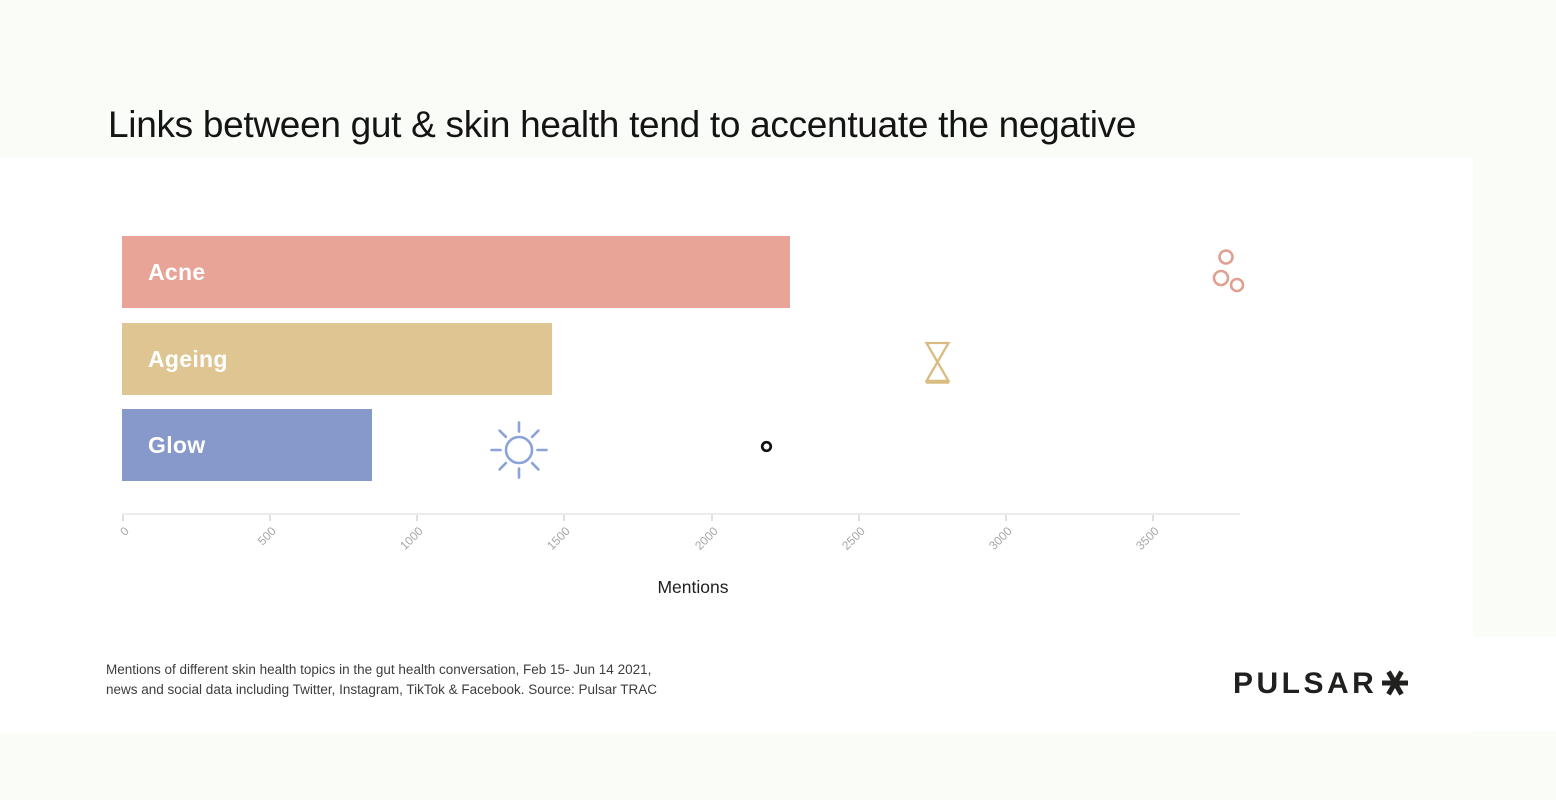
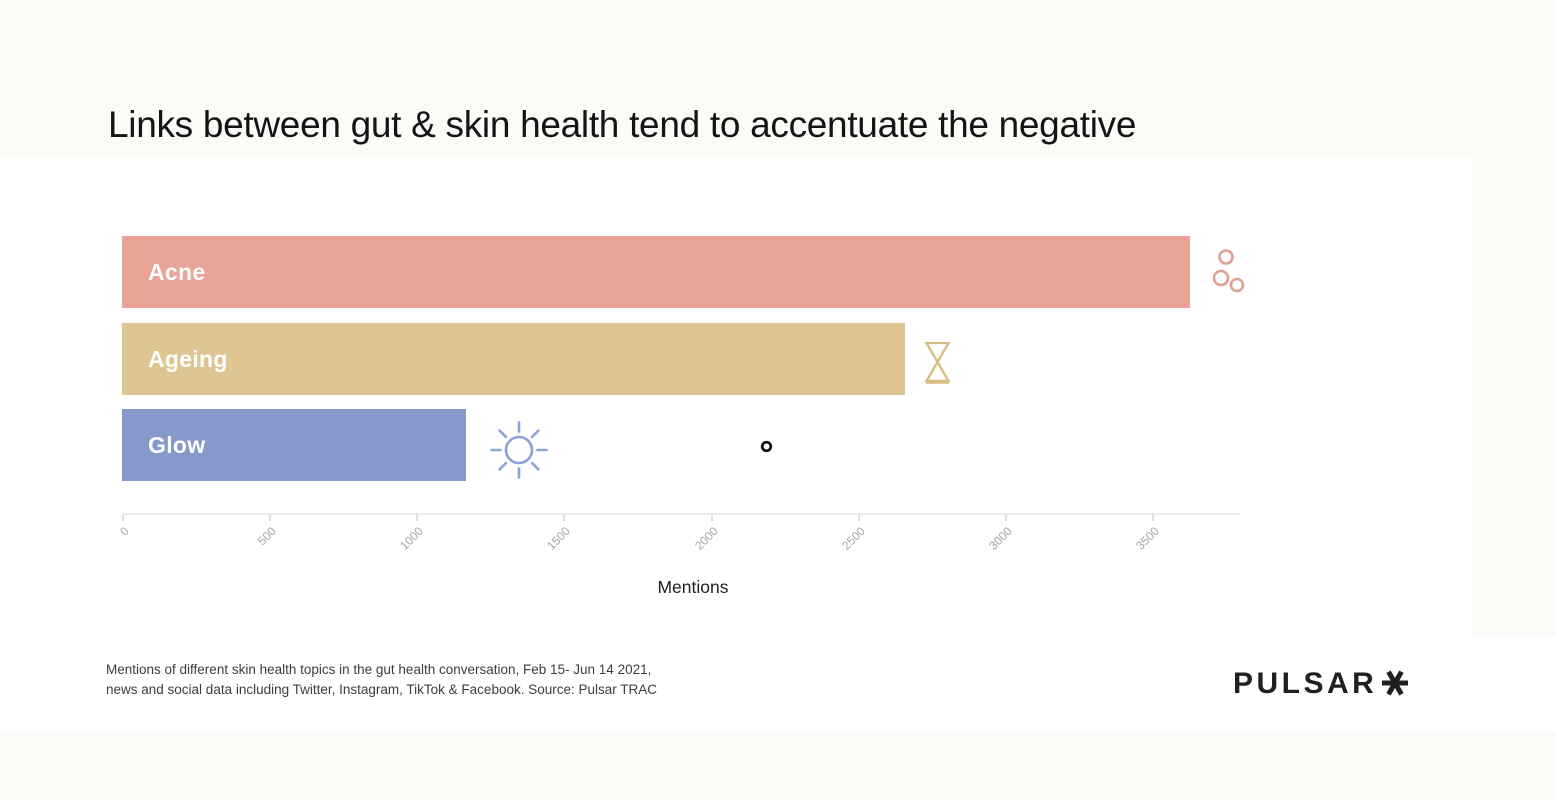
Acne: 2270 -> 3630
Ageing: 1460 -> 2660
Glow: 850 -> 1170
